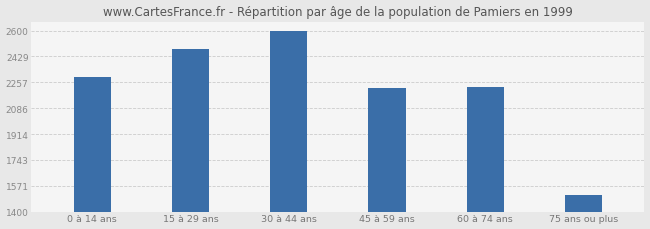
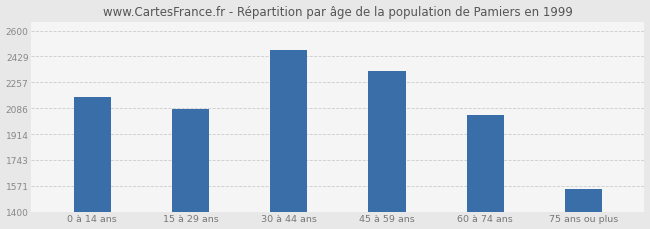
0 à 14 ans: 2290 -> 2160
15 à 29 ans: 2480 -> 2080
30 à 44 ans: 2600 -> 2470
45 à 59 ans: 2220 -> 2330
60 à 74 ans: 2220 -> 2040
75 ans ou plus: 1510 -> 1550
